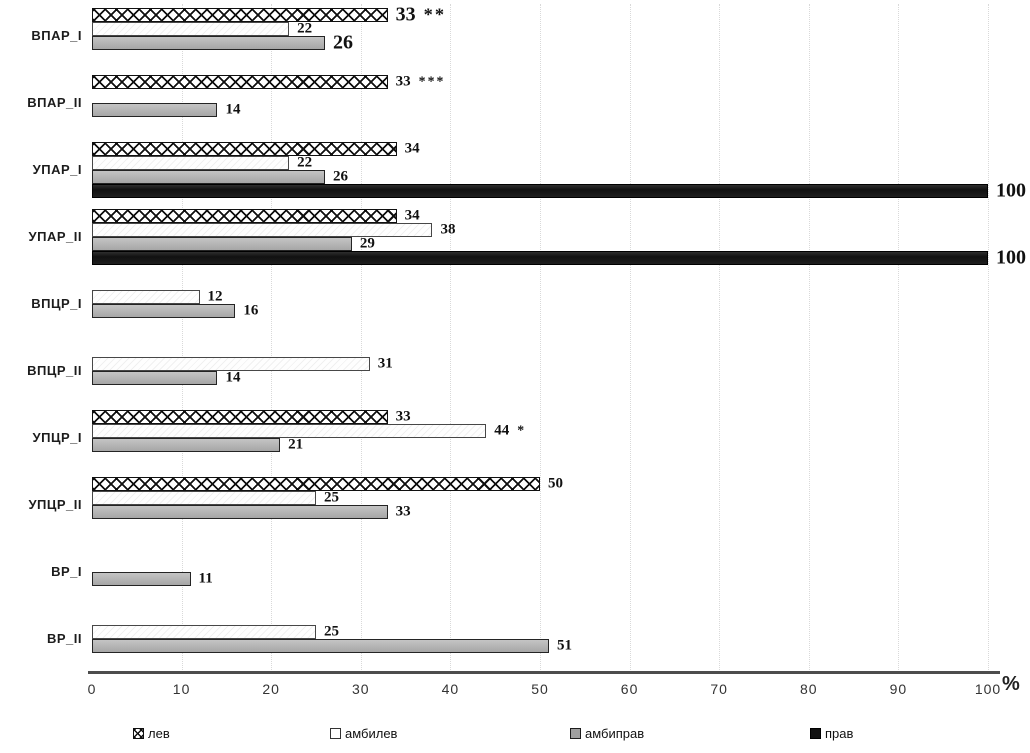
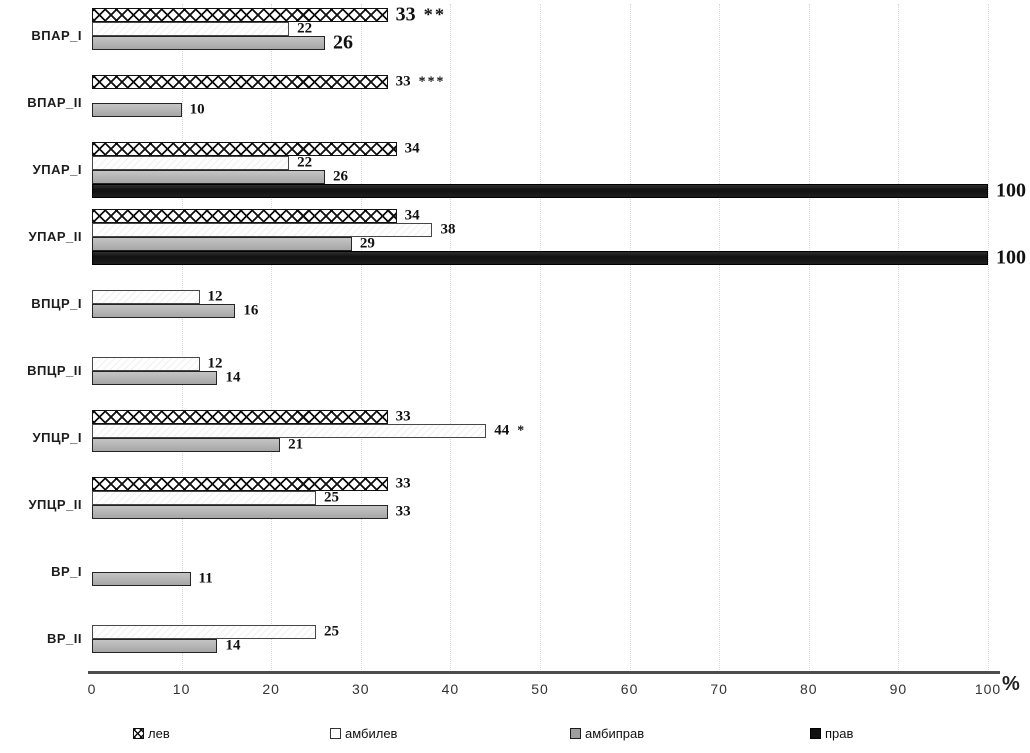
амбиправ/ВПАР_II: 14 -> 10
амбилев/ВПЦР_II: 31 -> 12
лев/УПЦР_II: 50 -> 33
амбиправ/ВР_II: 51 -> 14
